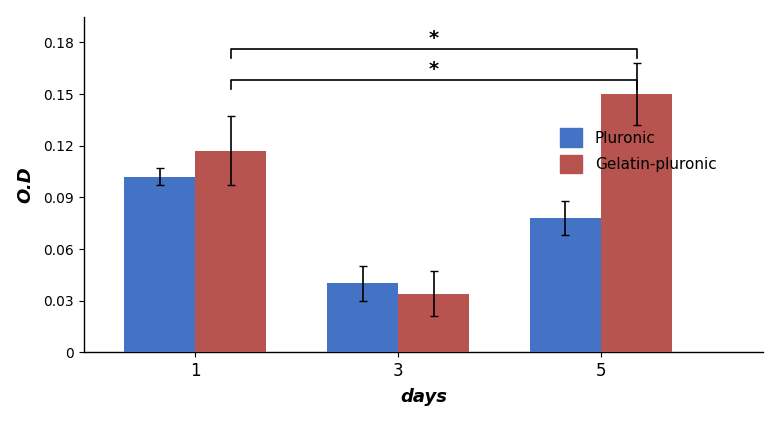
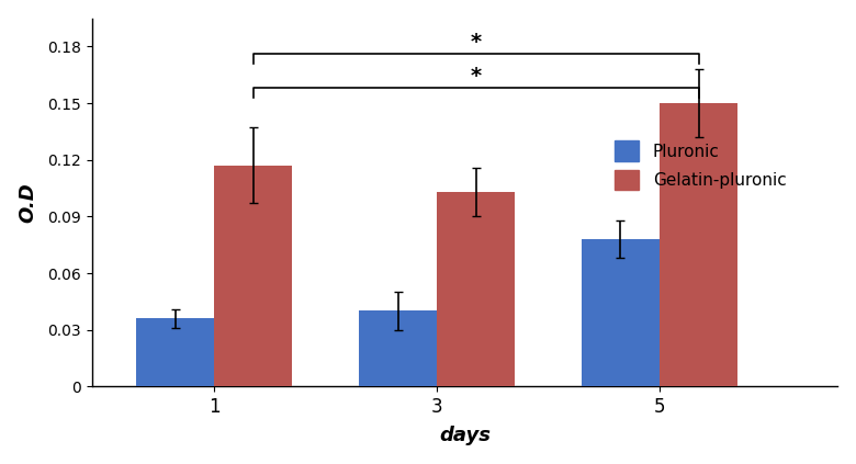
Pluronic/1: 0.102 -> 0.036
Gelatin-pluronic/3: 0.034 -> 0.103
